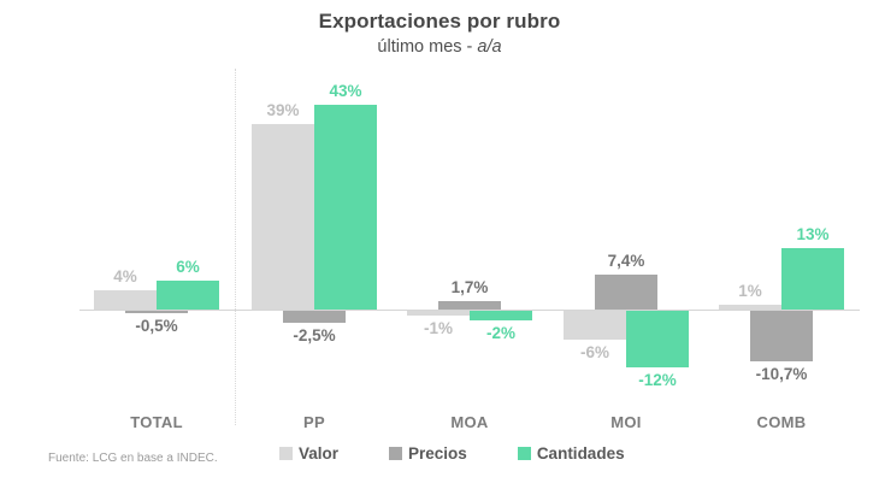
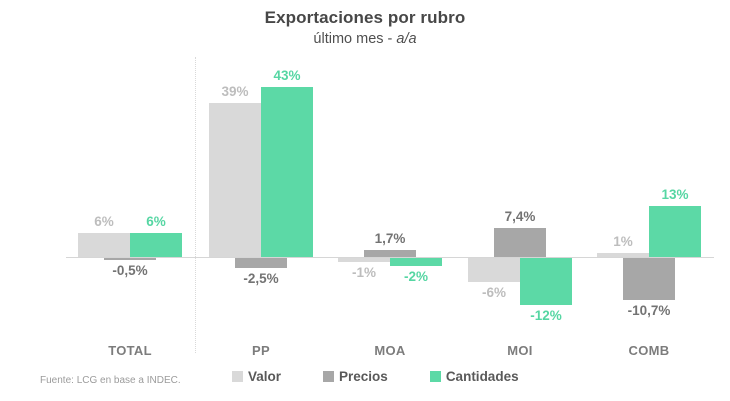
Valor/TOTAL: 4% -> 6%
